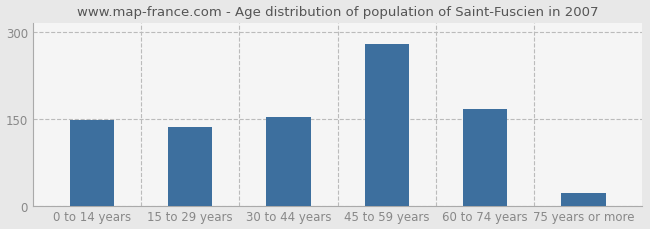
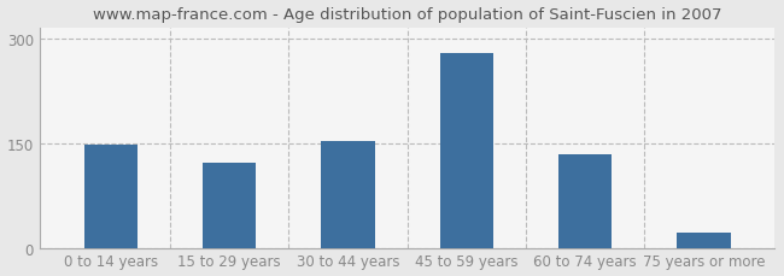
15 to 29 years: 135 -> 122
60 to 74 years: 166 -> 134
